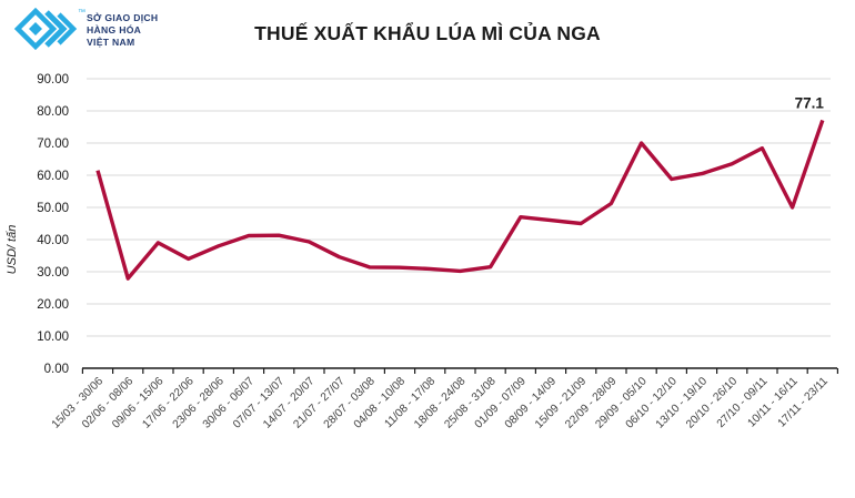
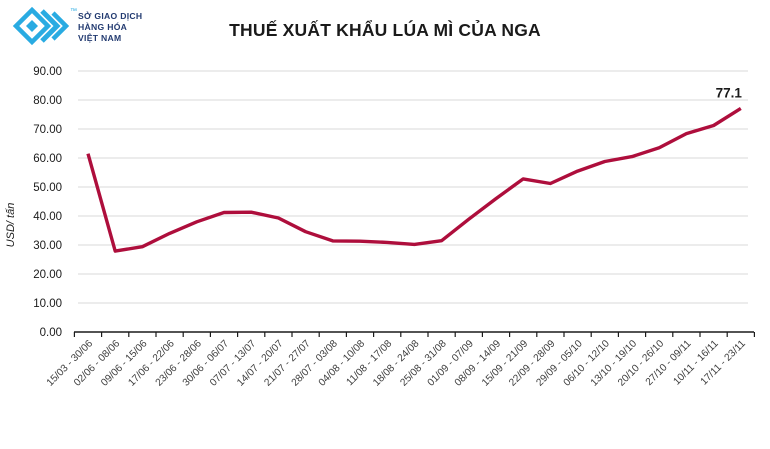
09/06 - 15/06: 39 -> 29
01/09 - 07/09: 47 -> 39
15/09 - 21/09: 45 -> 53
29/09 - 05/10: 70 -> 56
10/11 - 16/11: 50 -> 71
